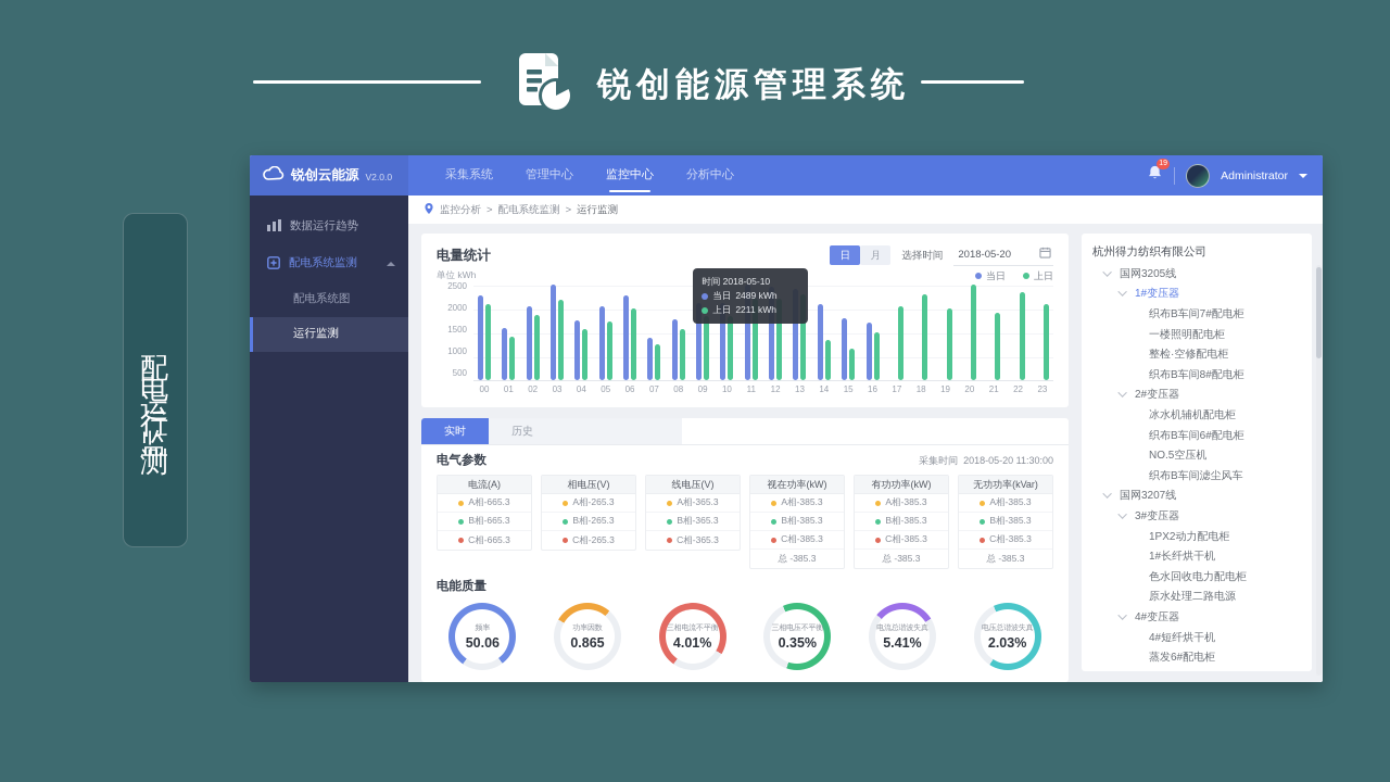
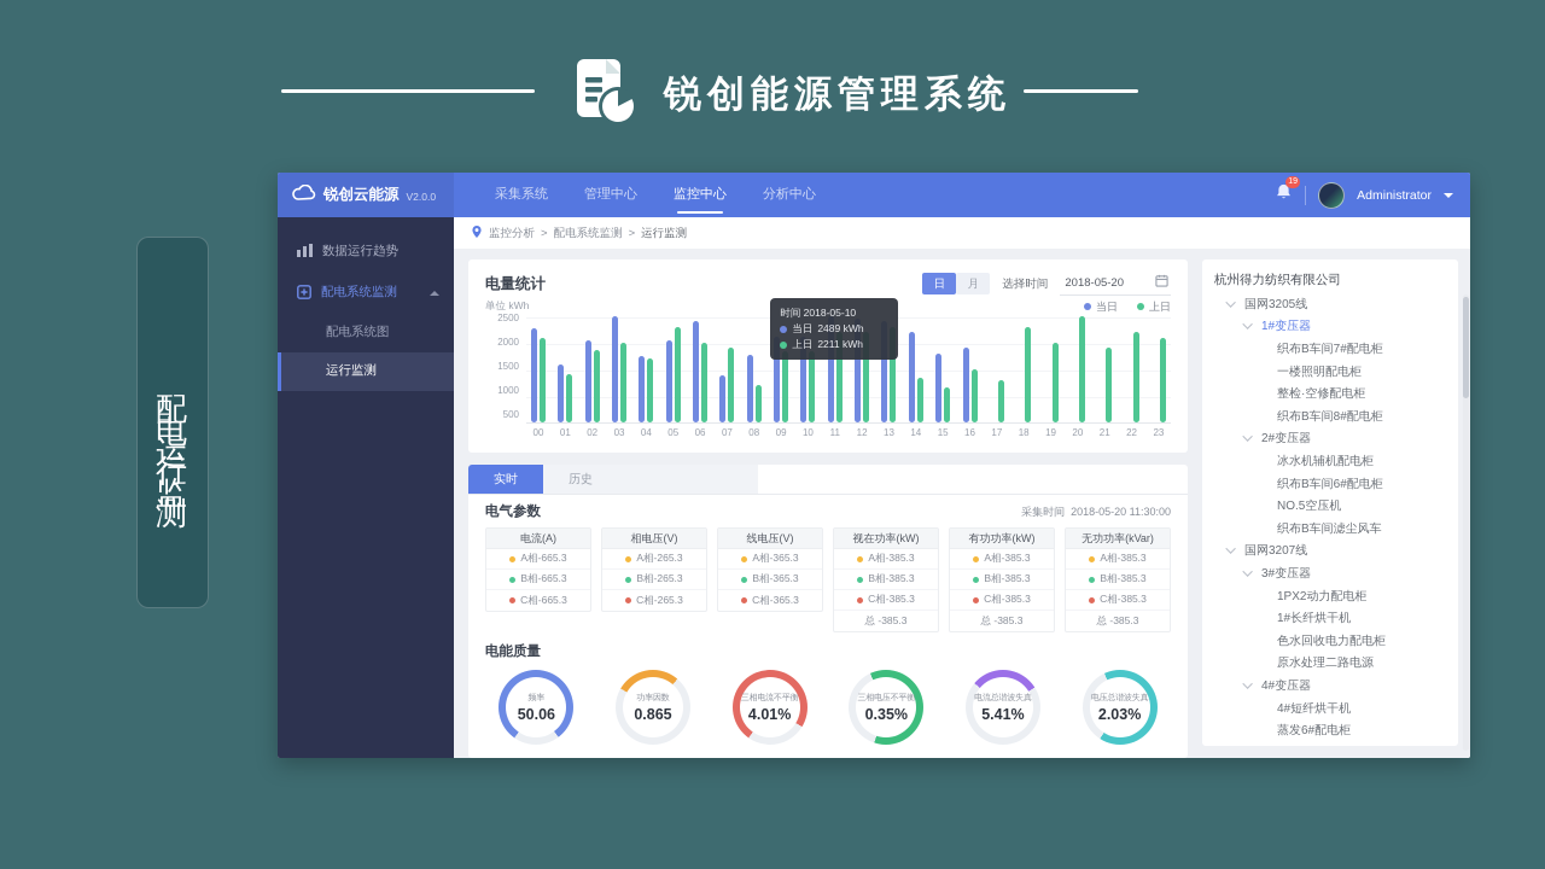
上日/03: 2200 -> 2000
上日/04: 1600 -> 1700
上日/05: 1700 -> 2300
当日/06: 2300 -> 2400
上日/07: 1200 -> 1900
上日/08: 1600 -> 1200
当日/14: 2100 -> 2200
当日/16: 1700 -> 1900
上日/17: 2000 -> 1300
上日/22: 2400 -> 2200
